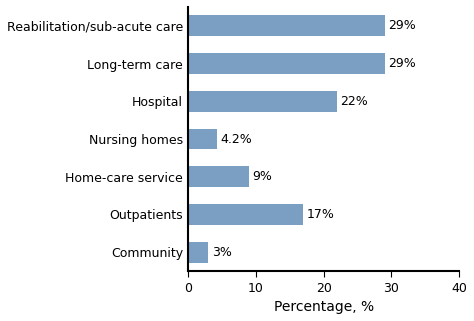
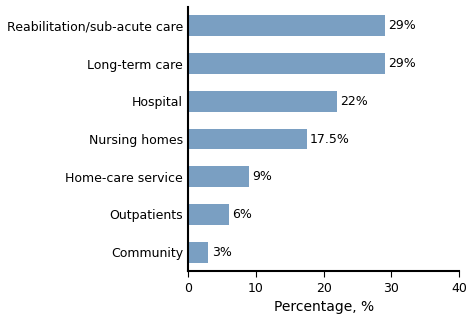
Nursing homes: 4.2% -> 17.5%
Outpatients: 17% -> 6%
